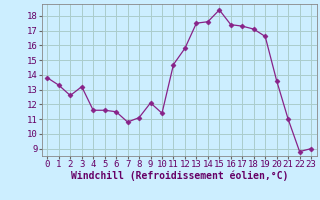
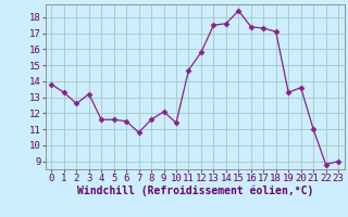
8: 11.1 -> 11.6
19: 16.6 -> 13.3
